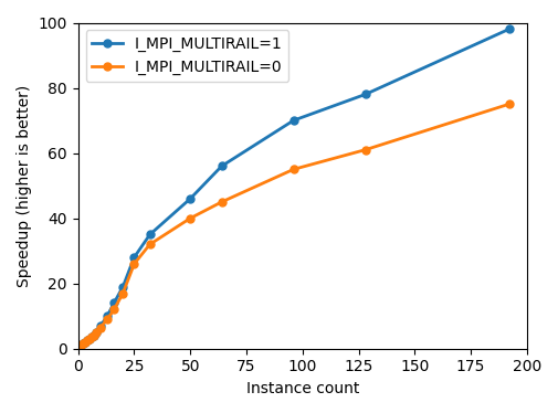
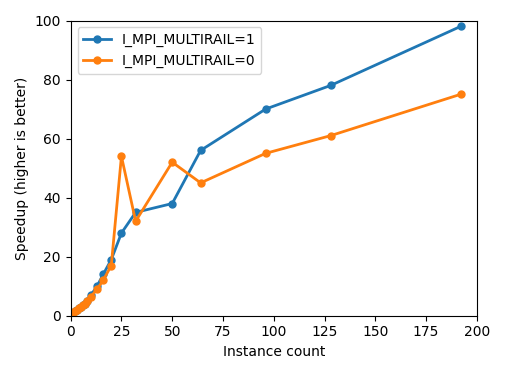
I_MPI_MULTIRAIL=0/25: 26.0 -> 54.0
I_MPI_MULTIRAIL=1/50: 46.0 -> 38.0
I_MPI_MULTIRAIL=0/50: 40.0 -> 52.0
